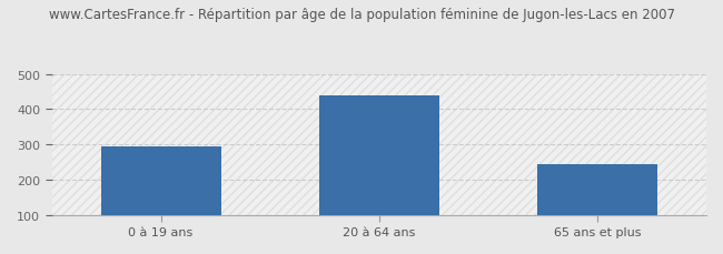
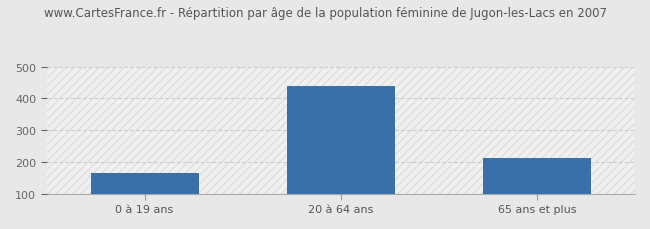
0 à 19 ans: 295 -> 165
65 ans et plus: 245 -> 211
